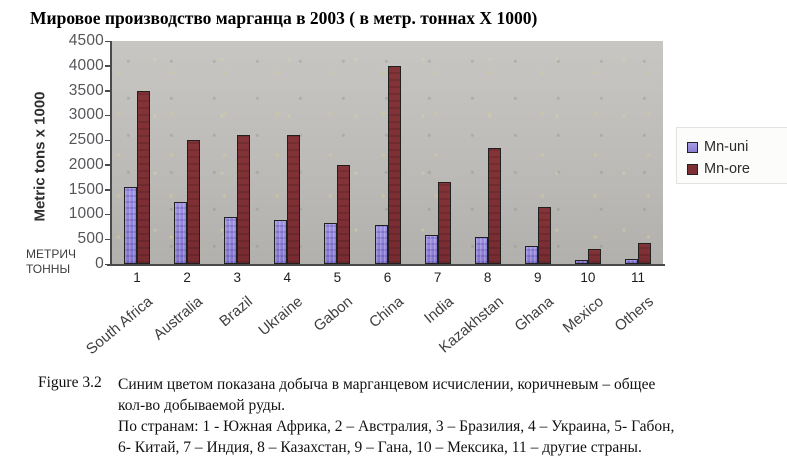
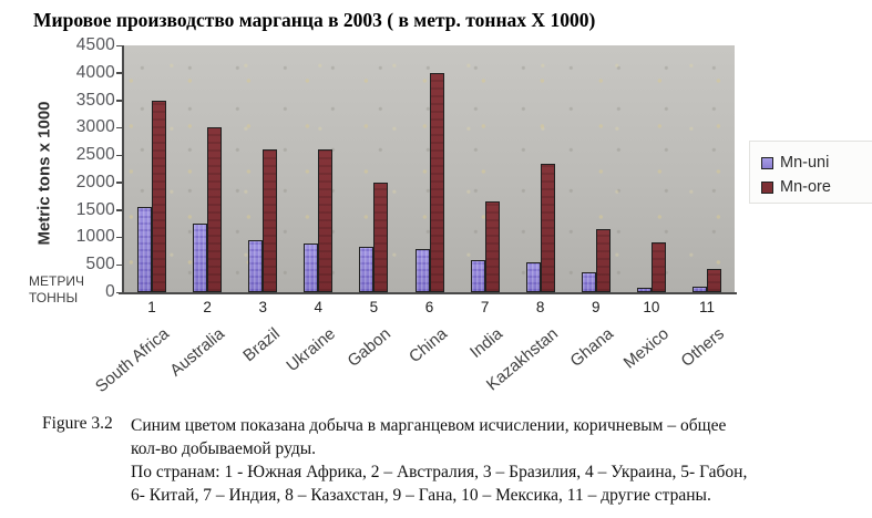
Mn-ore/Australia: 2500 -> 3000
Mn-ore/Mexico: 300 -> 900
